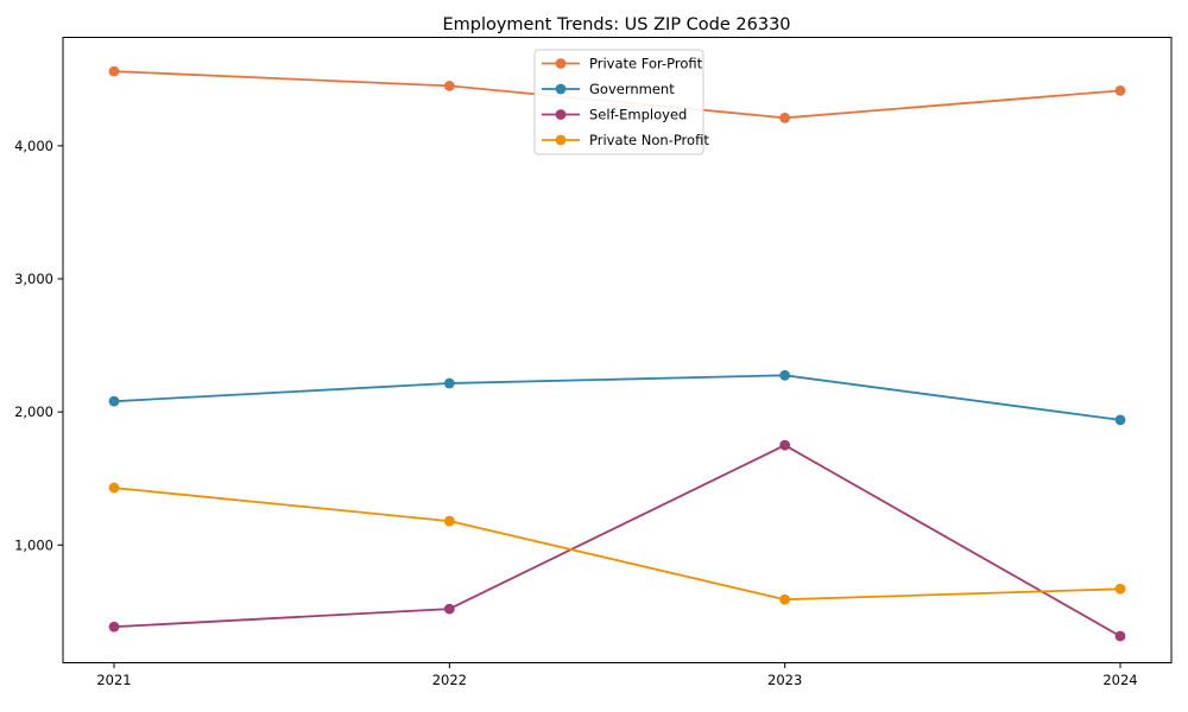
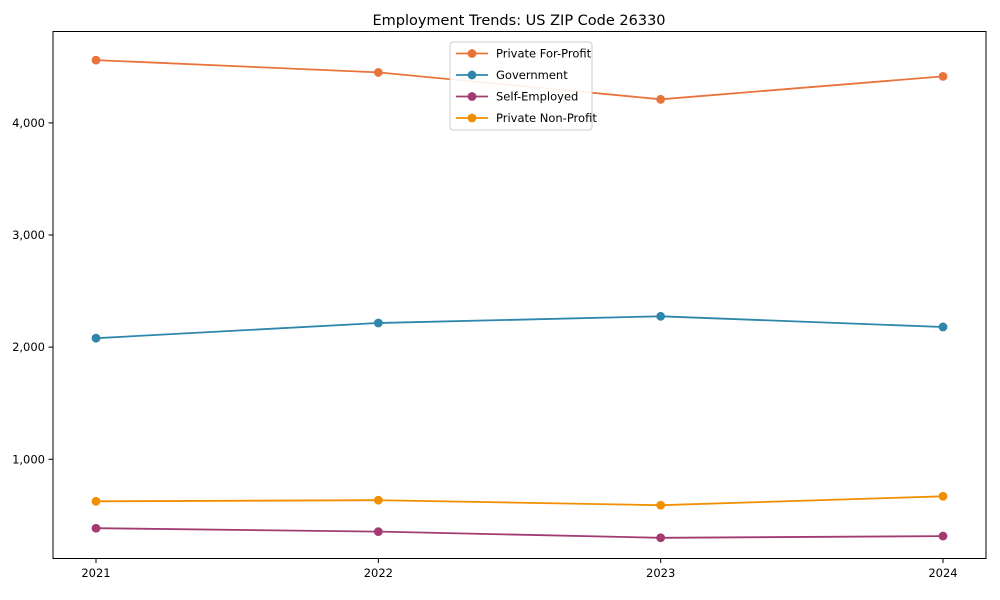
Private Non-Profit/2021: 1430 -> 620
Self-Employed/2022: 520 -> 360
Private Non-Profit/2022: 1180 -> 640
Self-Employed/2023: 1750 -> 300
Government/2024: 1940 -> 2180
